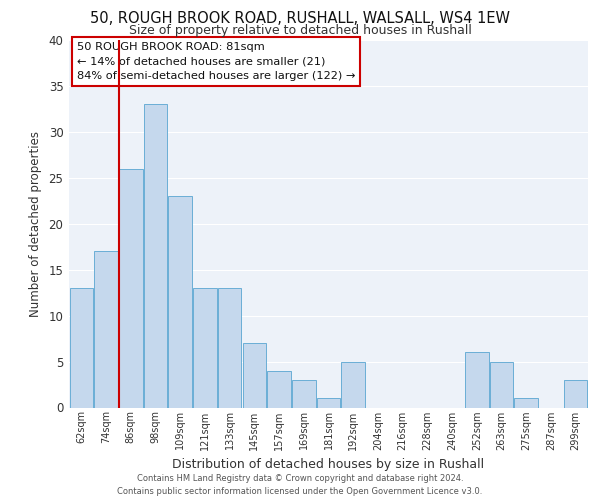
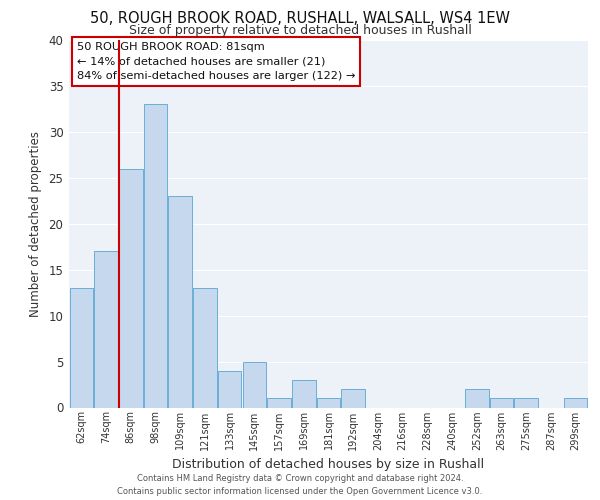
133sqm: 13 -> 4
145sqm: 7 -> 5
157sqm: 4 -> 1
192sqm: 5 -> 2
252sqm: 6 -> 2
263sqm: 5 -> 1
299sqm: 3 -> 1
